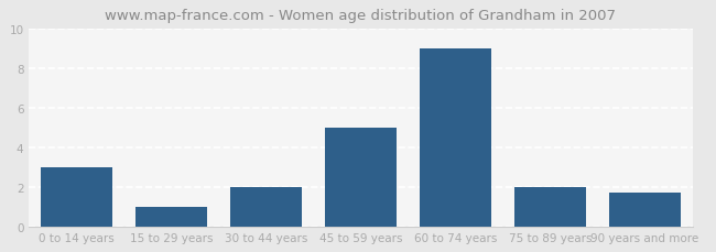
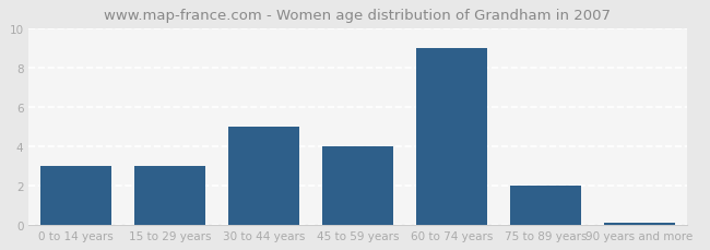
15 to 29 years: 1.0 -> 3.0
30 to 44 years: 2.0 -> 5.0
45 to 59 years: 5.0 -> 4.0
90 years and more: 1.7 -> 0.1
